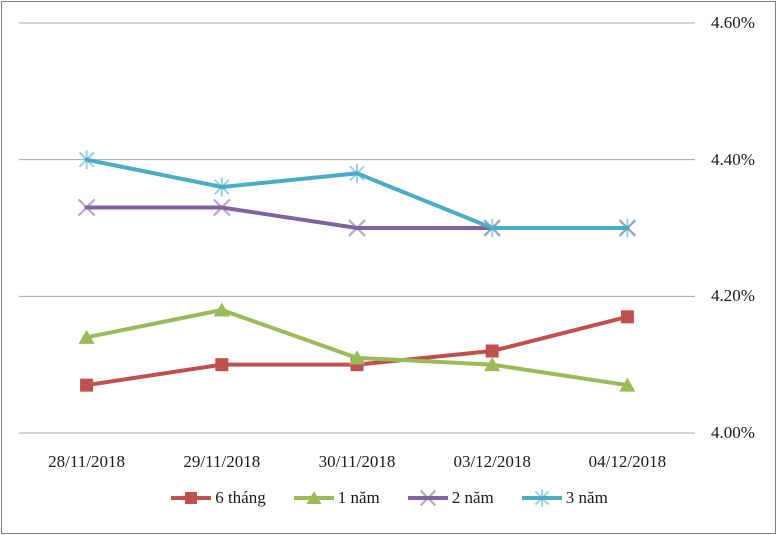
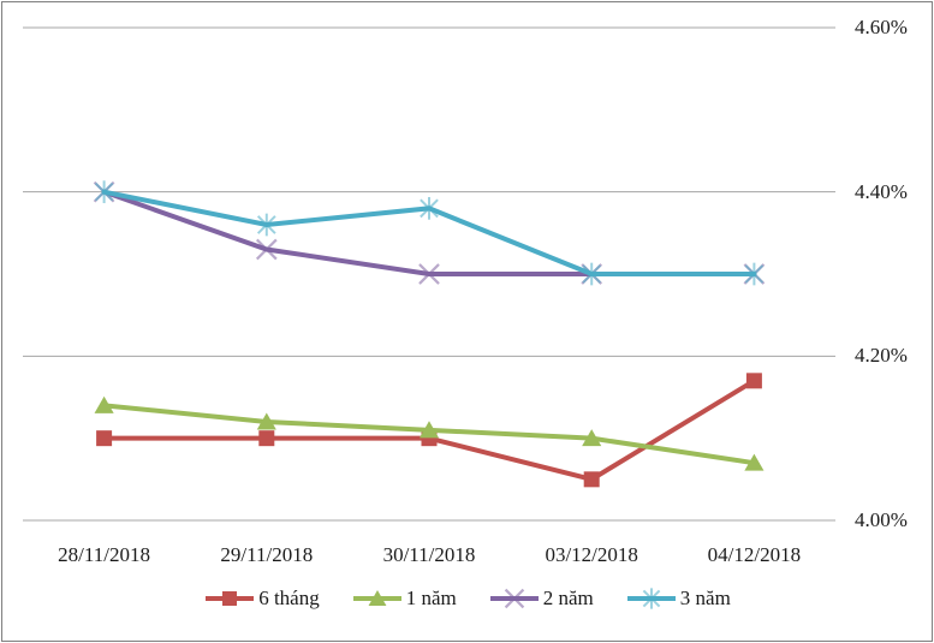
6 tháng/28/11/2018: 4.07% -> 4.10%
2 năm/28/11/2018: 4.33% -> 4.40%
1 năm/29/11/2018: 4.18% -> 4.12%
6 tháng/03/12/2018: 4.12% -> 4.05%
